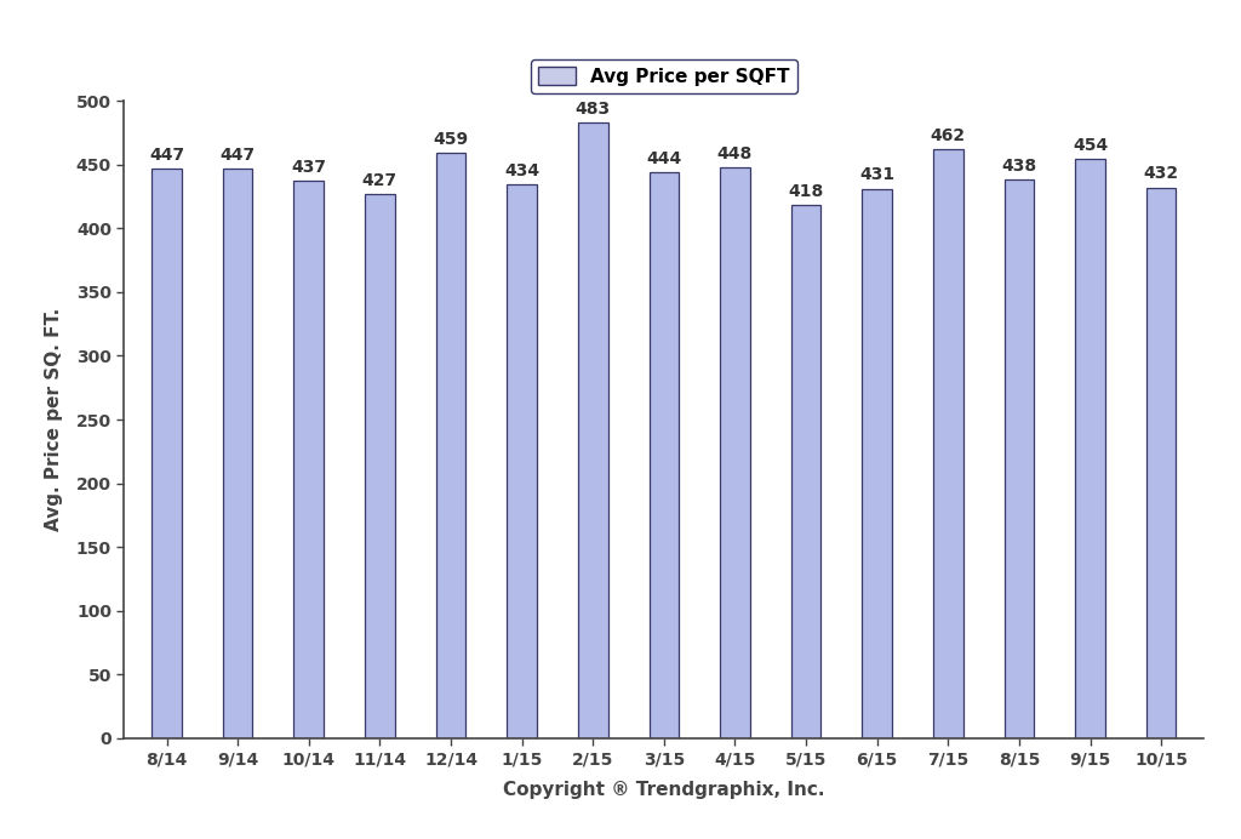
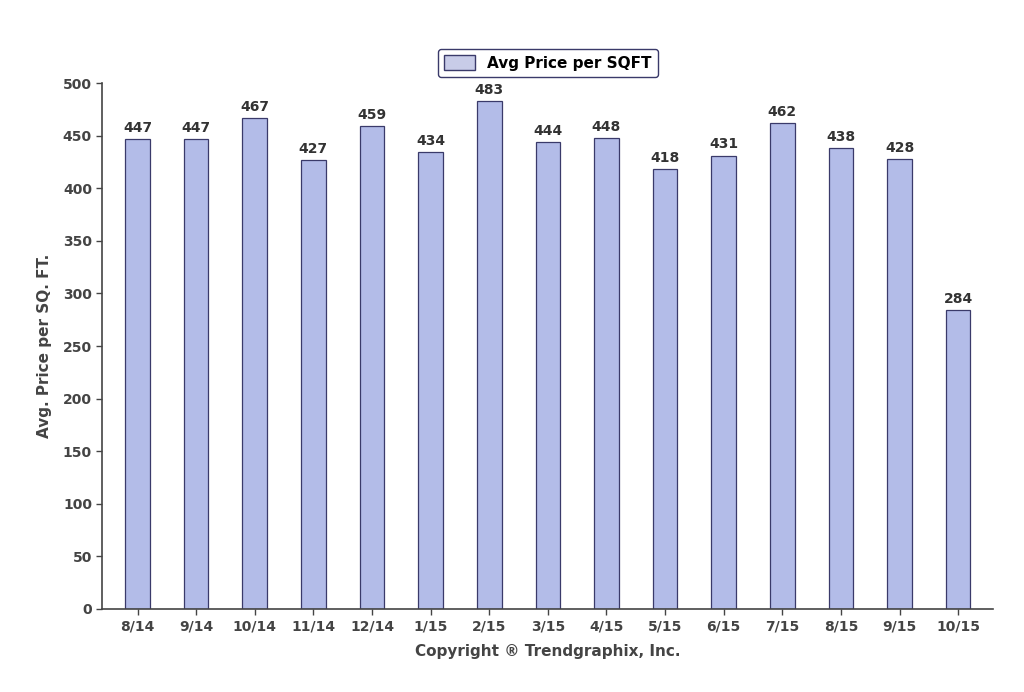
10/14: 437 -> 467
9/15: 454 -> 428
10/15: 432 -> 284
